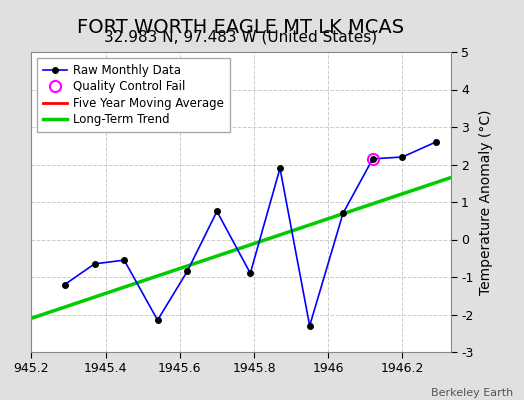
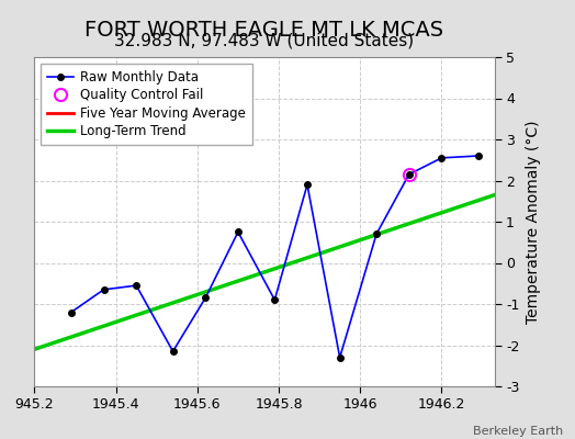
1946.2: 2.20 -> 2.55
